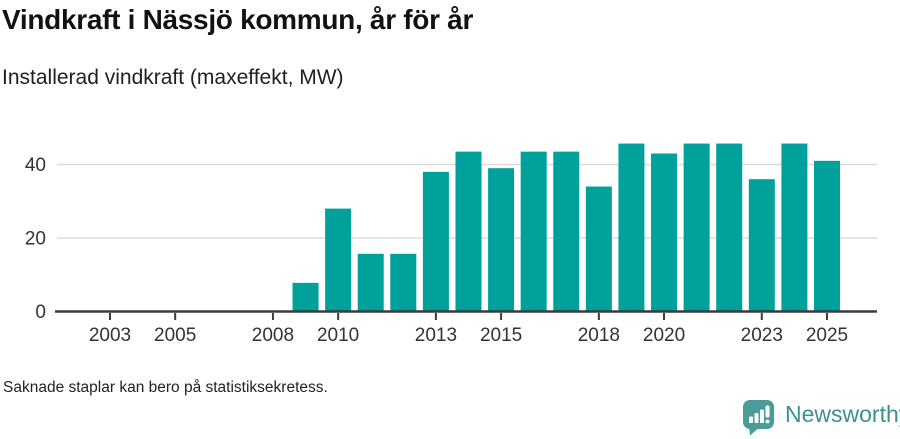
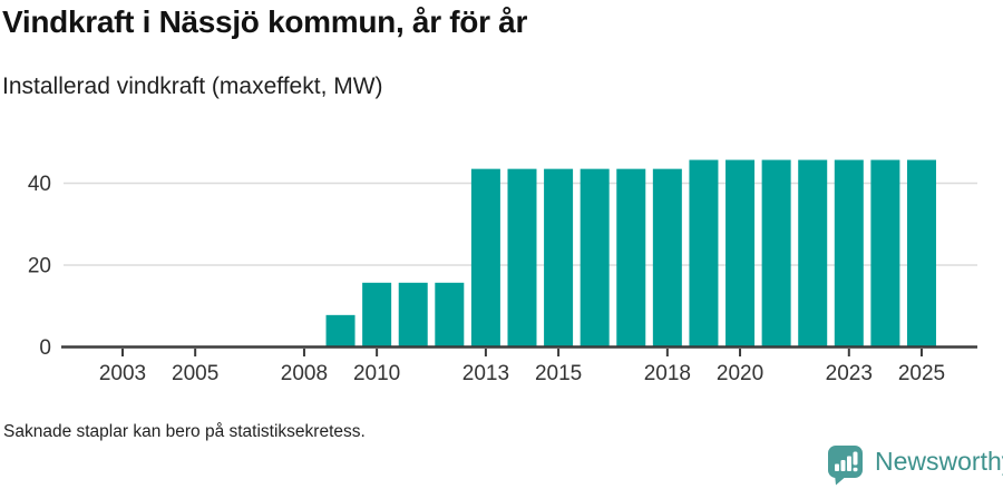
2010: 28 -> 16
2013: 38 -> 44
2015: 39 -> 44
2018: 34 -> 44
2020: 43 -> 46
2023: 36 -> 46
2025: 41 -> 46
